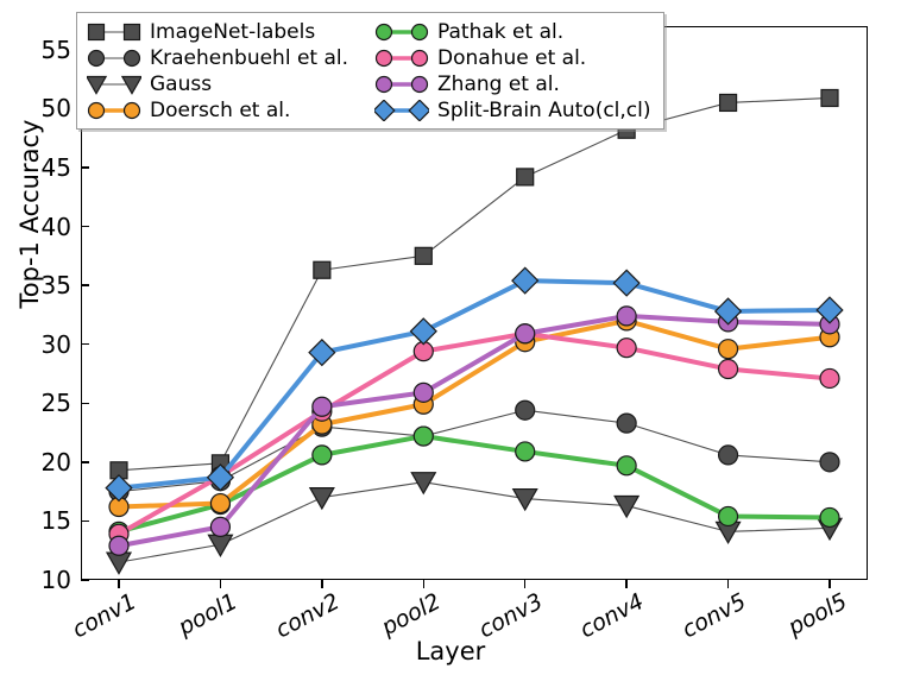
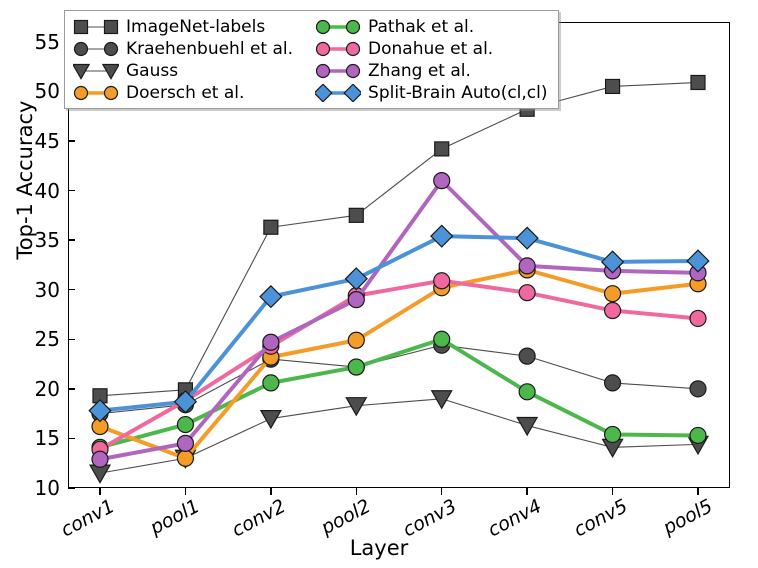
Doersch et al./pool1: 16 -> 13
Zhang et al./pool2: 26 -> 29
Gauss/conv3: 17 -> 19
Pathak et al./conv3: 21 -> 25
Zhang et al./conv3: 31 -> 41
